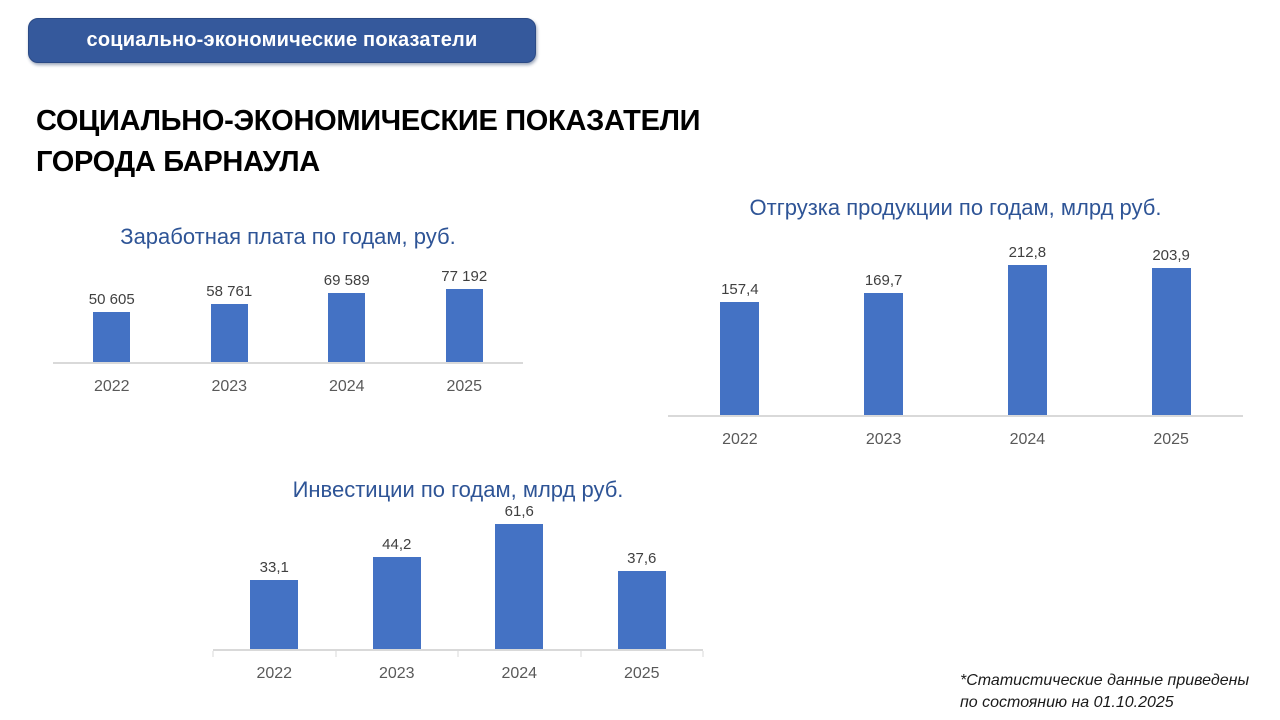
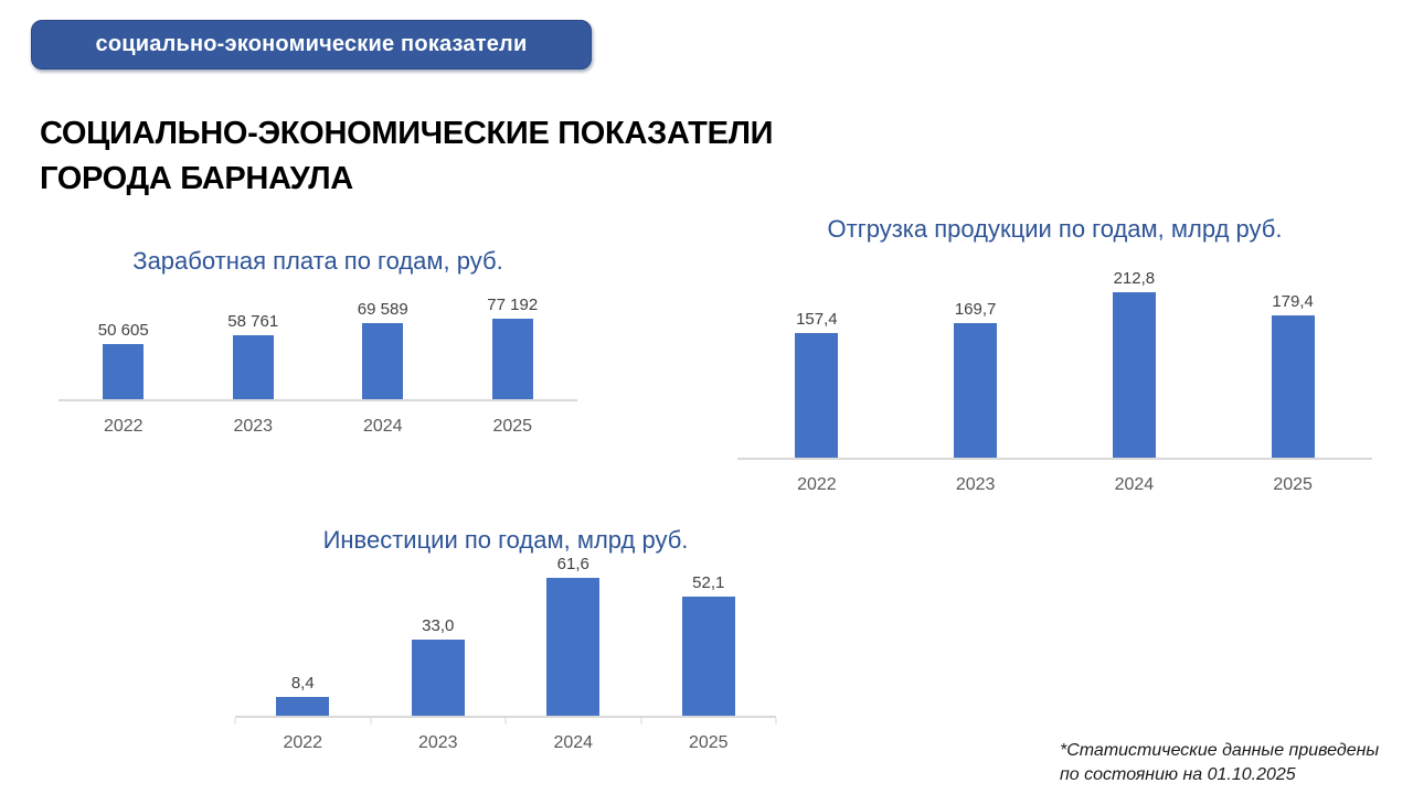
Отгрузка продукции по годам, млрд руб./2025: 203,9 -> 179,4
Инвестиции по годам, млрд руб./2022: 33,1 -> 8,4
Инвестиции по годам, млрд руб./2023: 44,2 -> 33,0
Инвестиции по годам, млрд руб./2025: 37,6 -> 52,1
